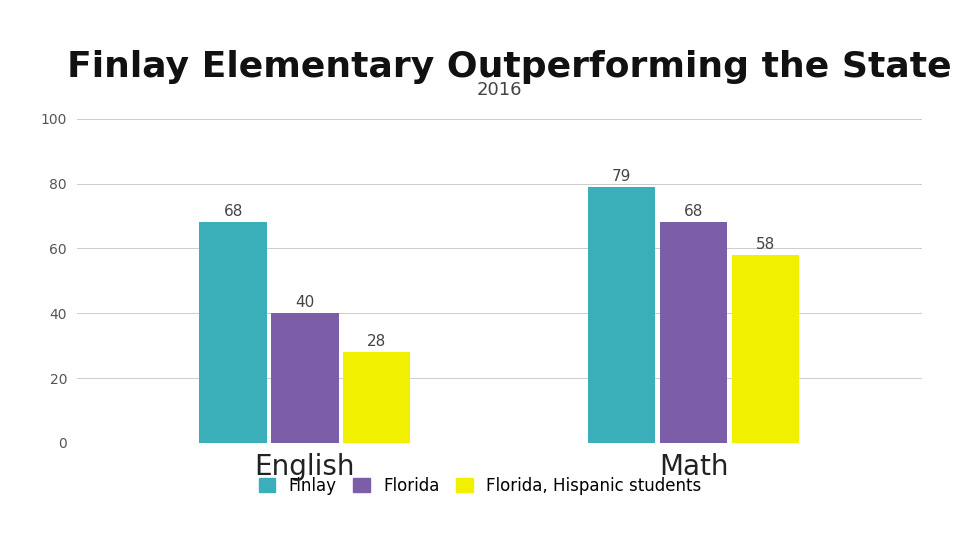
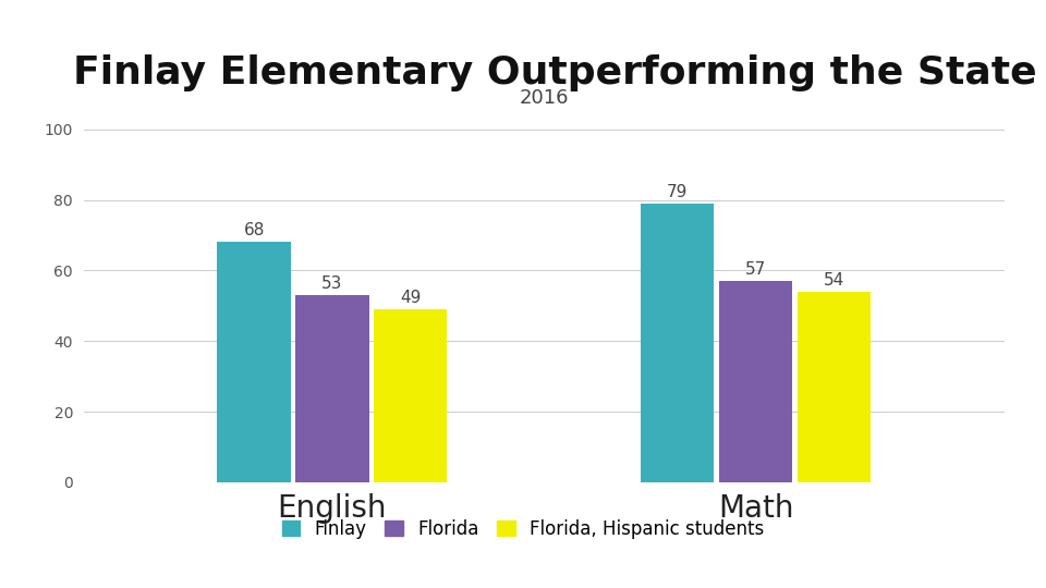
Florida/English: 40 -> 53
Florida, Hispanic students/English: 28 -> 49
Florida/Math: 68 -> 57
Florida, Hispanic students/Math: 58 -> 54
